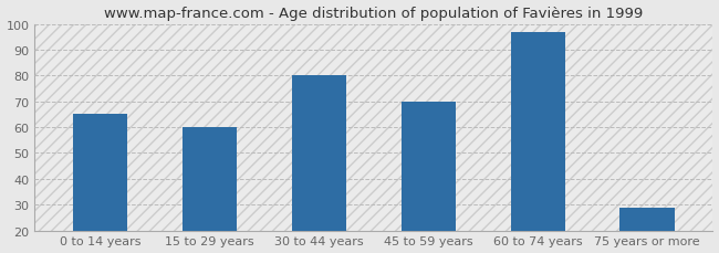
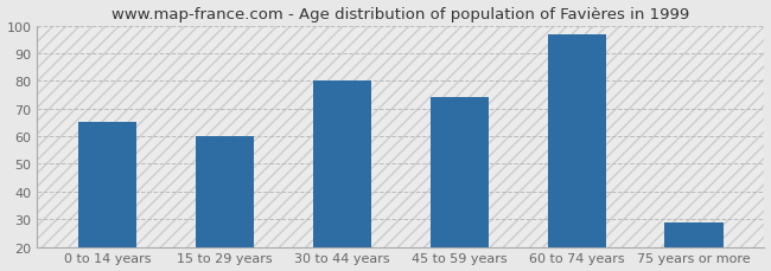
45 to 59 years: 70 -> 74
